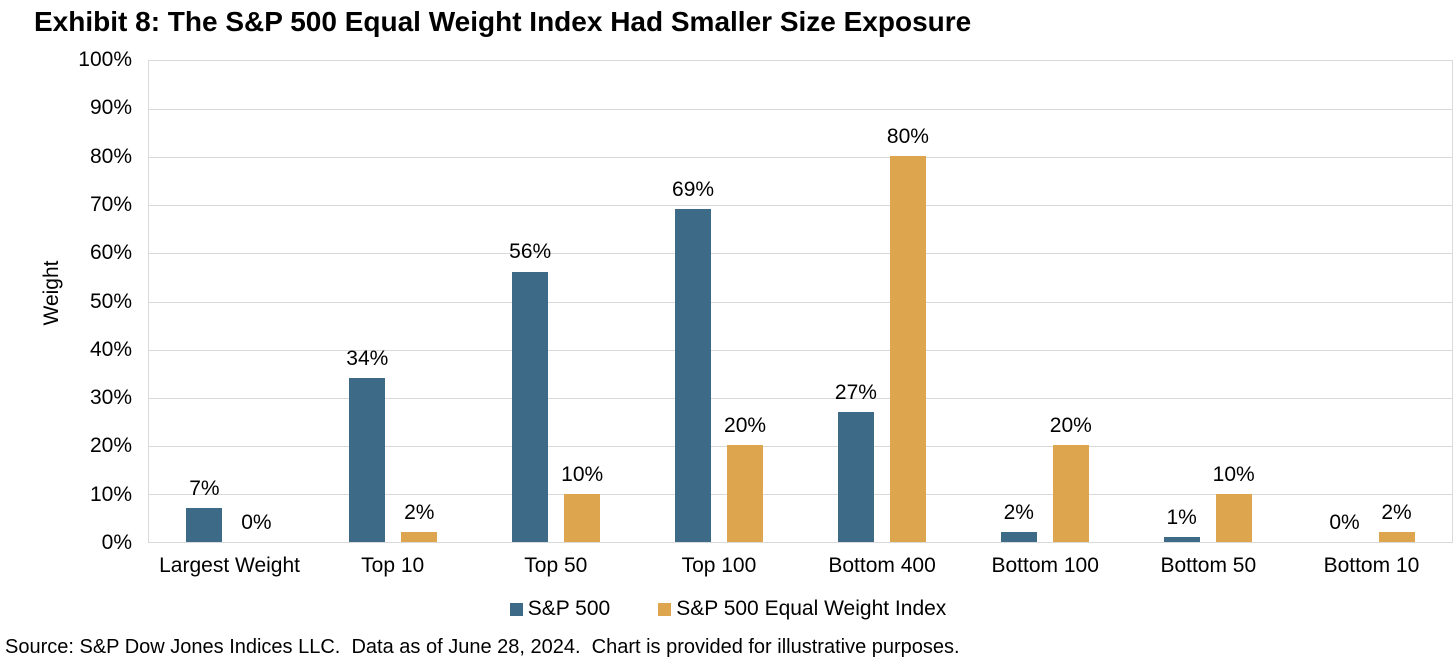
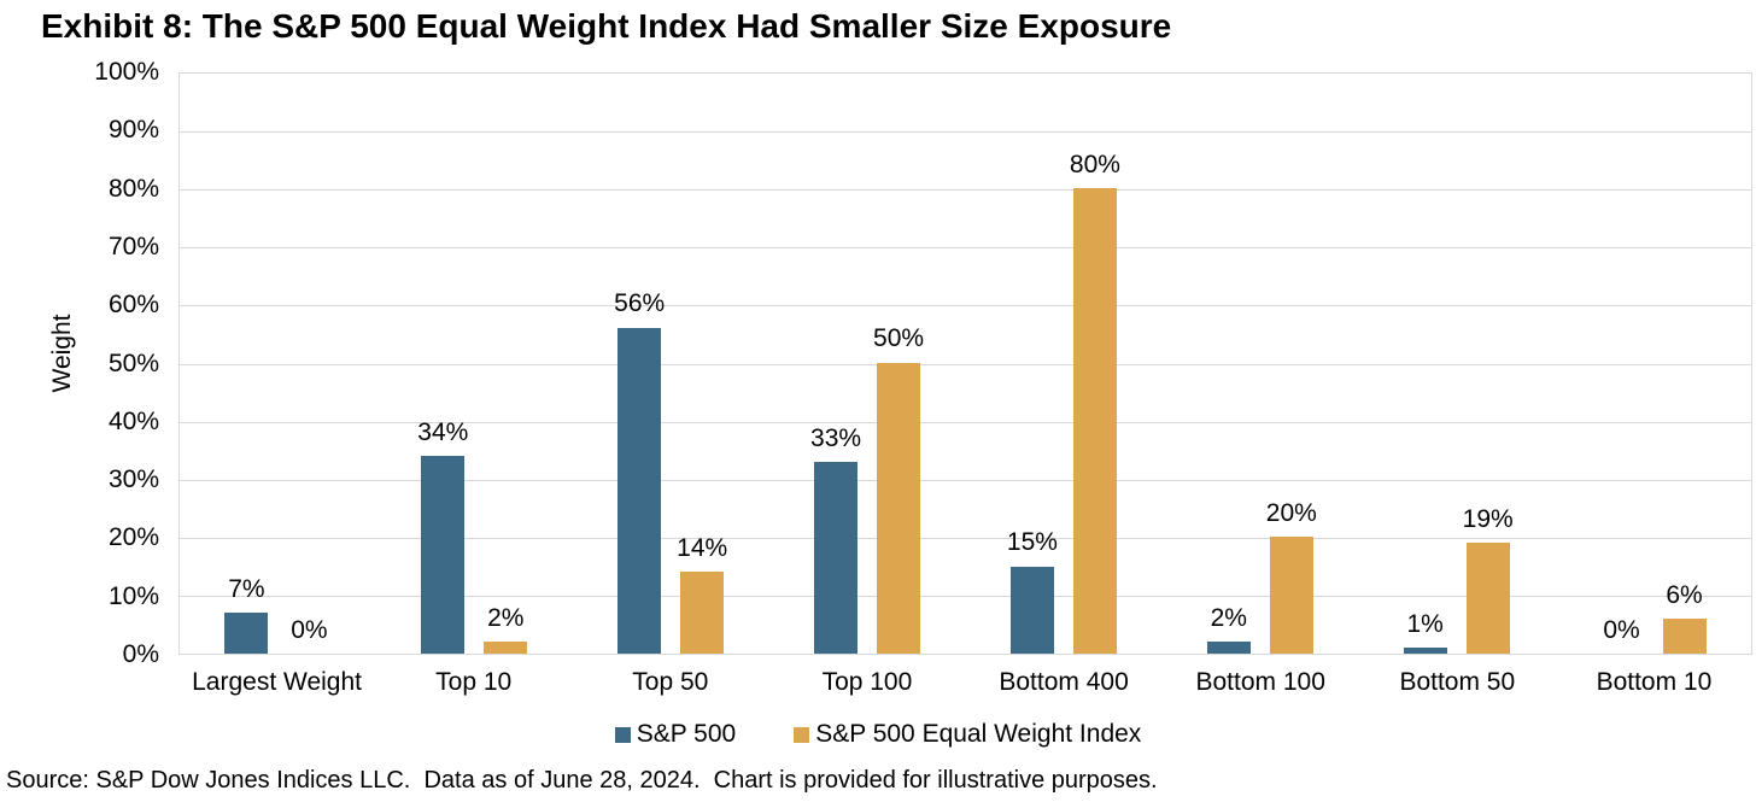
S&P 500 Equal Weight Index/Top 50: 10% -> 14%
S&P 500/Top 100: 69% -> 33%
S&P 500 Equal Weight Index/Top 100: 20% -> 50%
S&P 500/Bottom 400: 27% -> 15%
S&P 500 Equal Weight Index/Bottom 50: 10% -> 19%
S&P 500 Equal Weight Index/Bottom 10: 2% -> 6%
